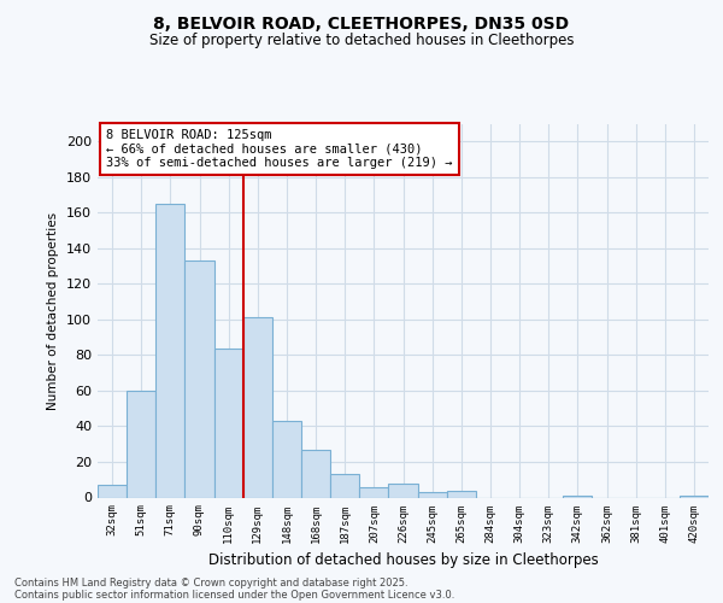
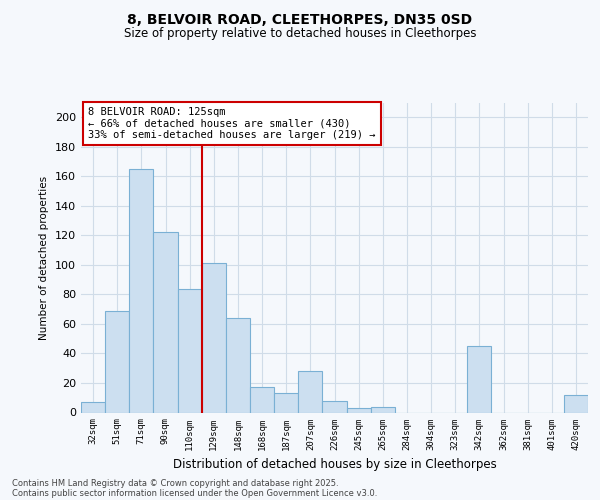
51sqm: 60 -> 69
90sqm: 133 -> 122
148sqm: 43 -> 64
168sqm: 27 -> 17
207sqm: 6 -> 28
342sqm: 1 -> 45
420sqm: 1 -> 12
